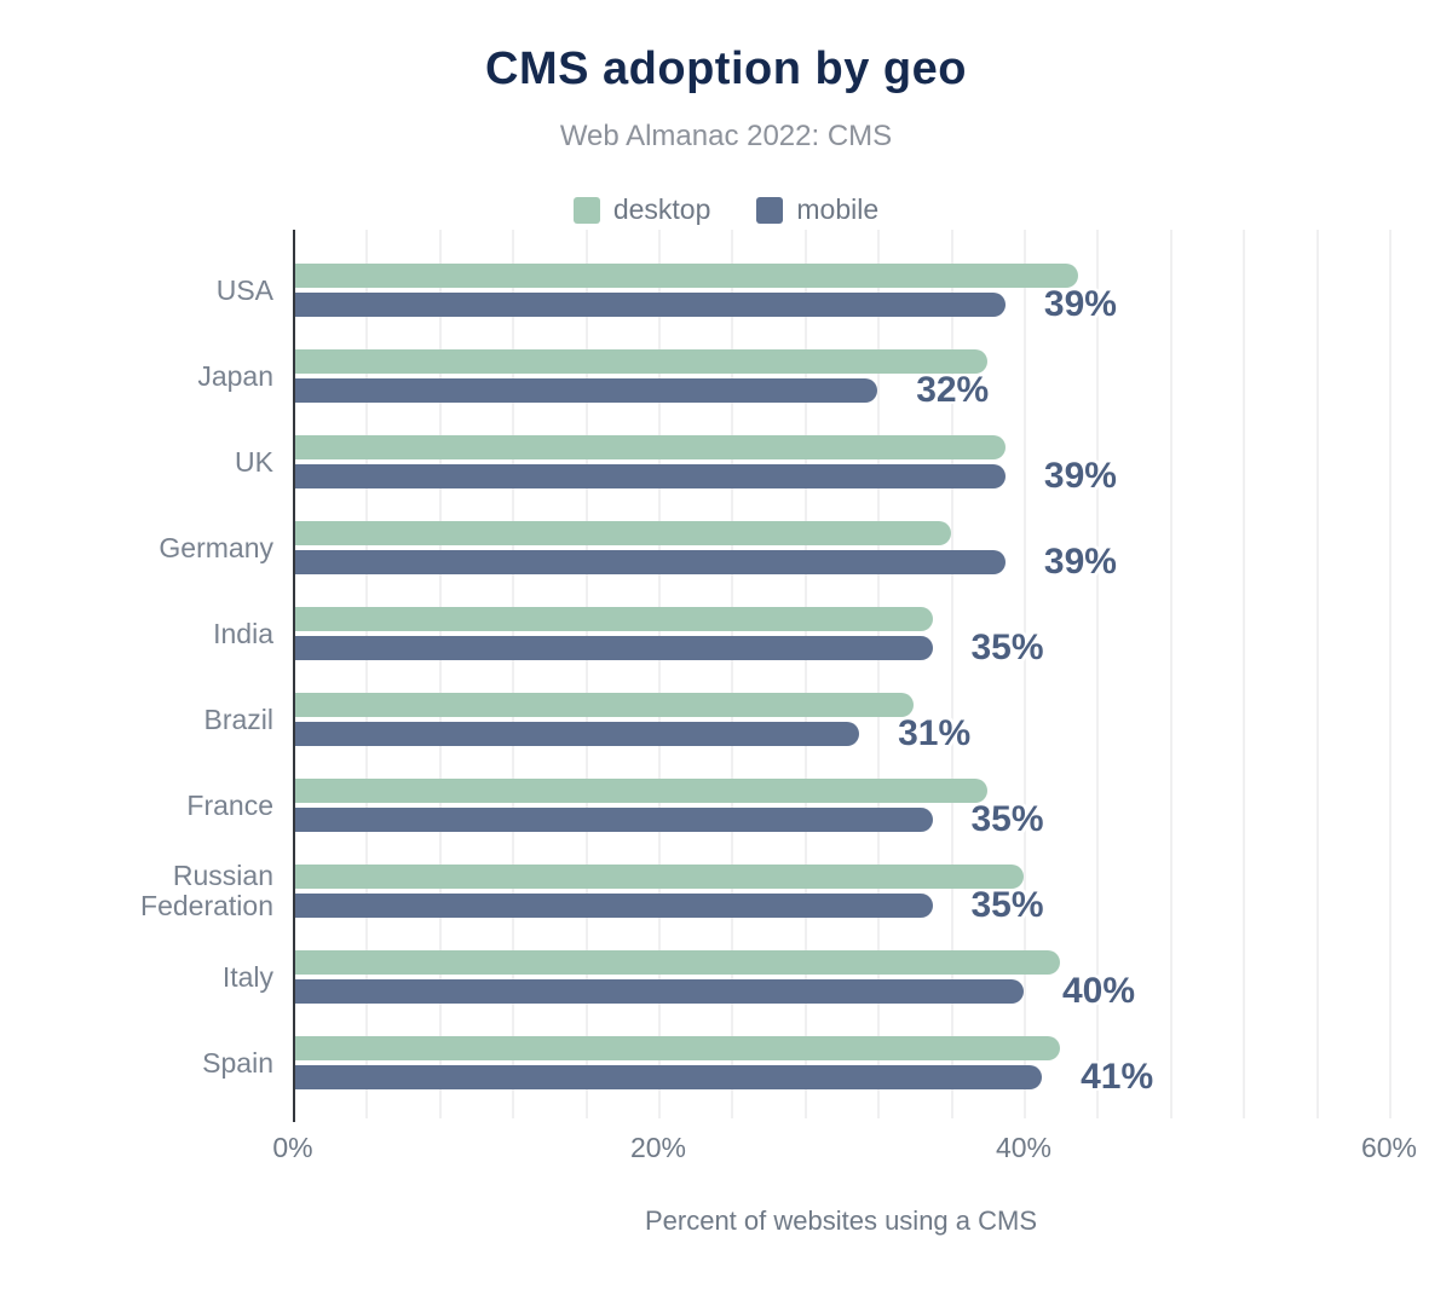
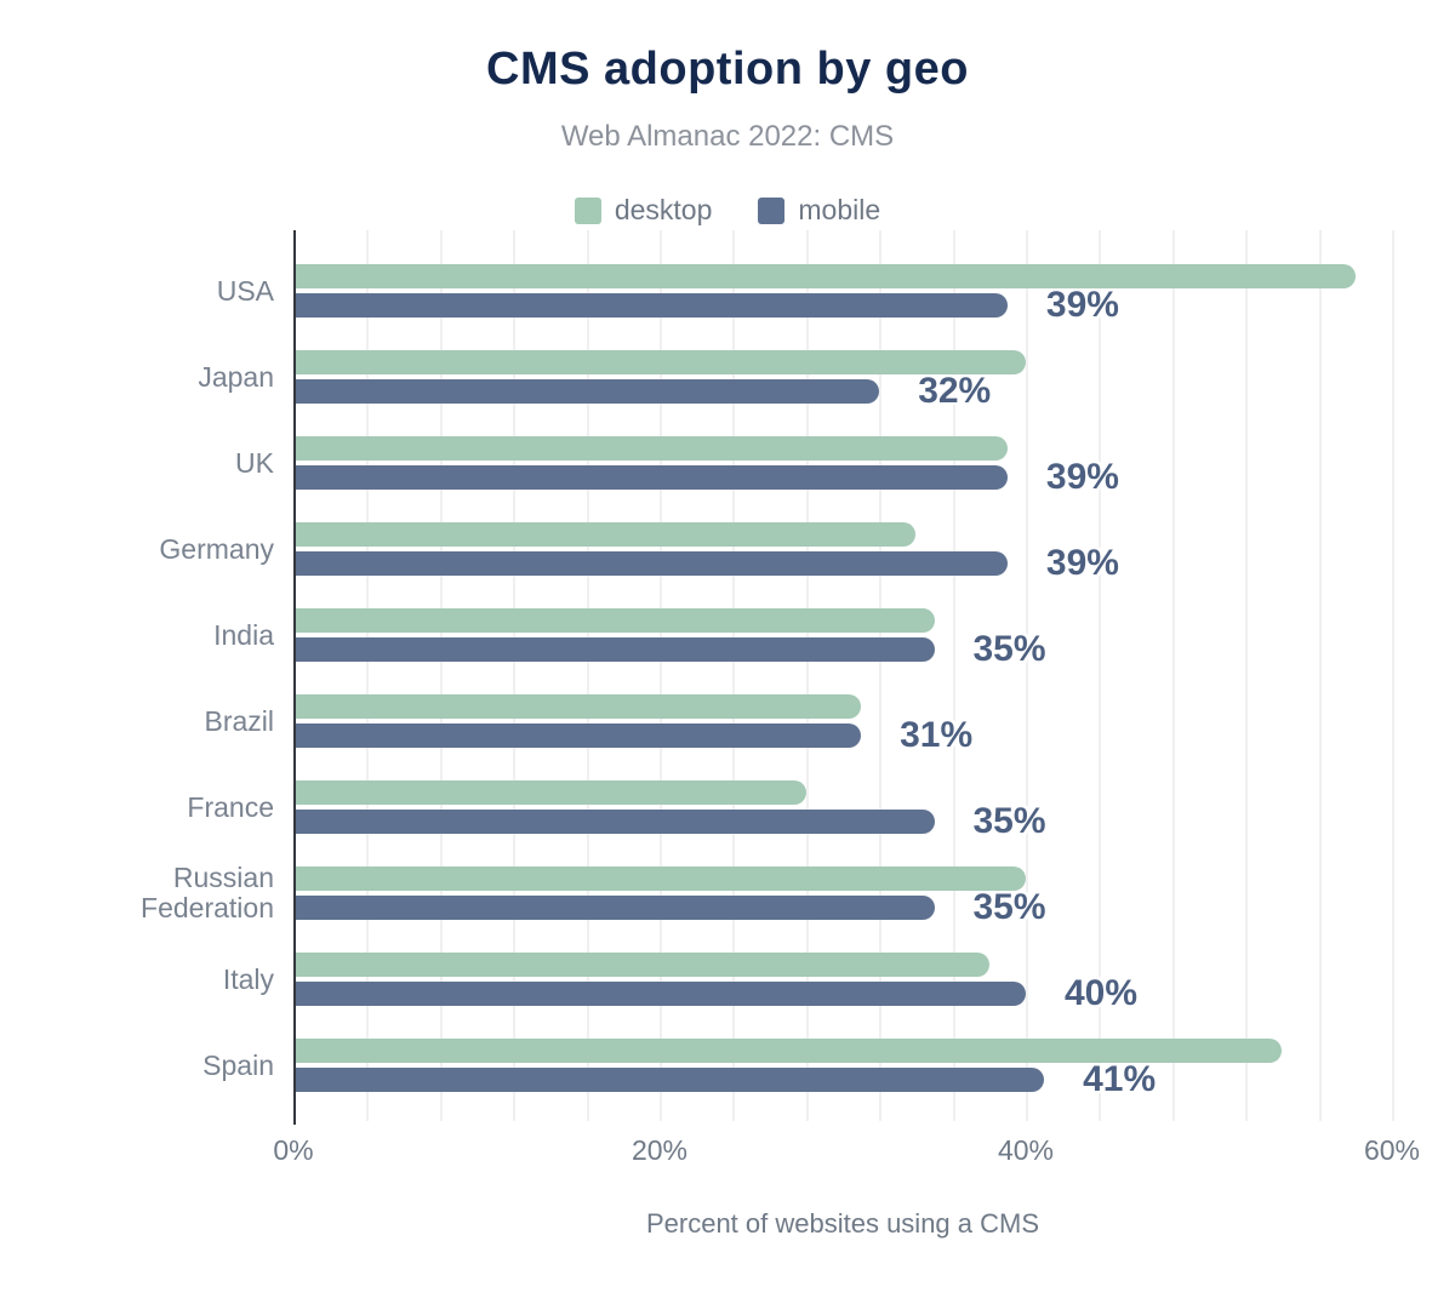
desktop/USA: 43% -> 58%
desktop/Japan: 38% -> 40%
desktop/Germany: 36% -> 34%
desktop/Brazil: 34% -> 31%
desktop/France: 38% -> 28%
desktop/Italy: 42% -> 38%
desktop/Spain: 42% -> 54%
